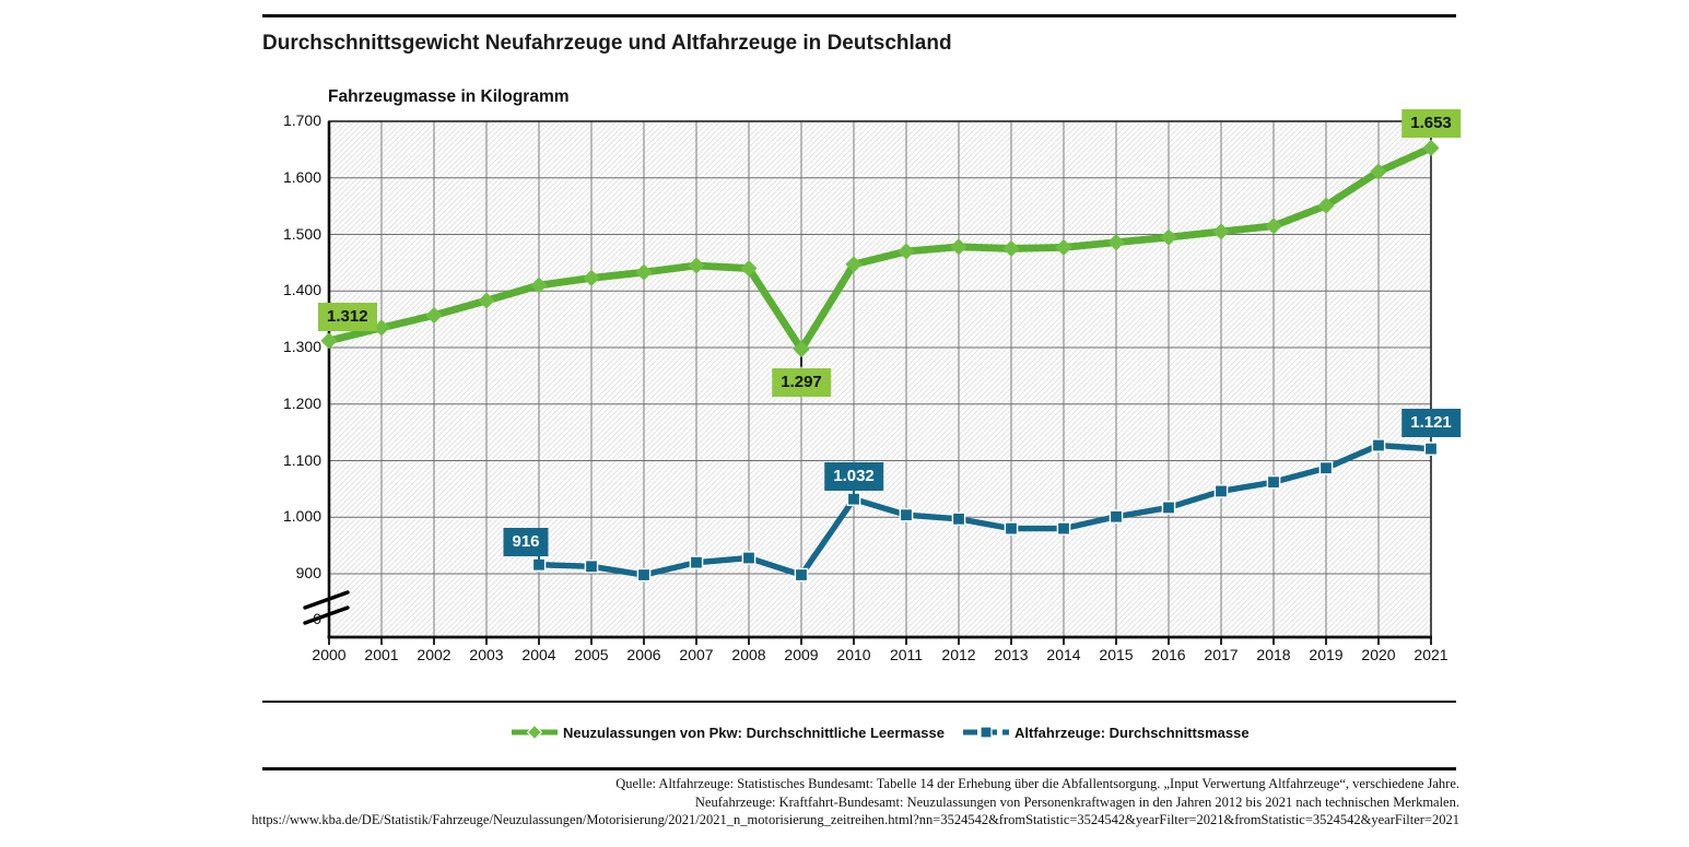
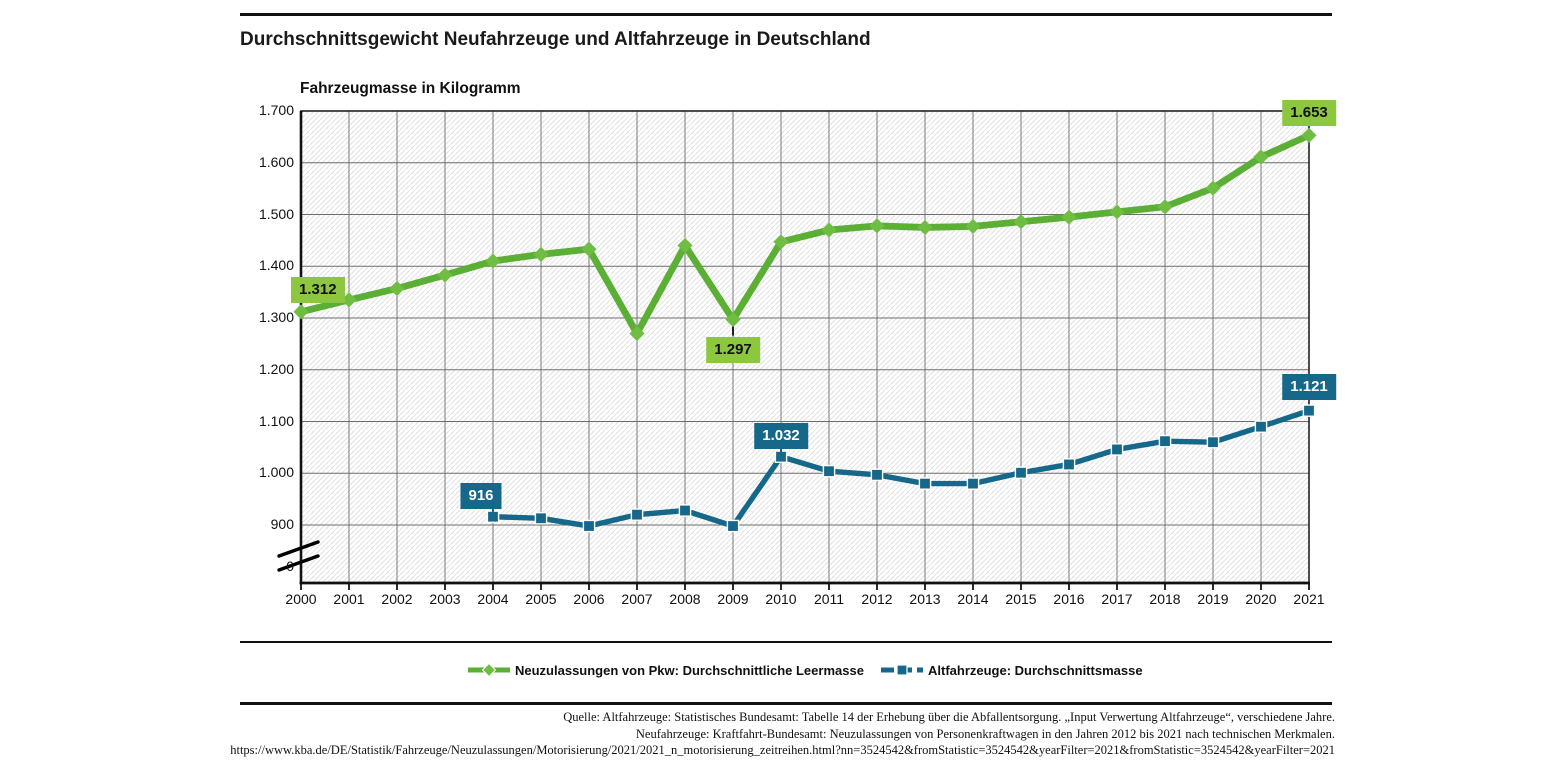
Neuzulassungen von Pkw: Durchschnittliche Leermasse/2007: 1440 -> 1270
Altfahrzeuge: Durchschnittsmasse/2019: 1090 -> 1060
Altfahrzeuge: Durchschnittsmasse/2020: 1130 -> 1090
